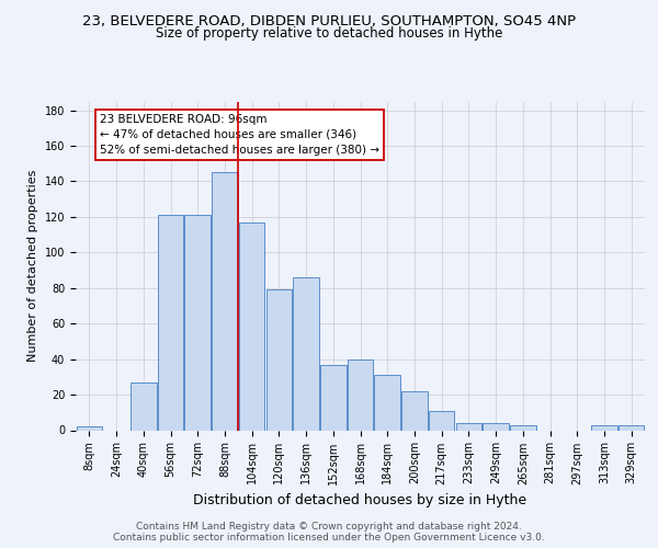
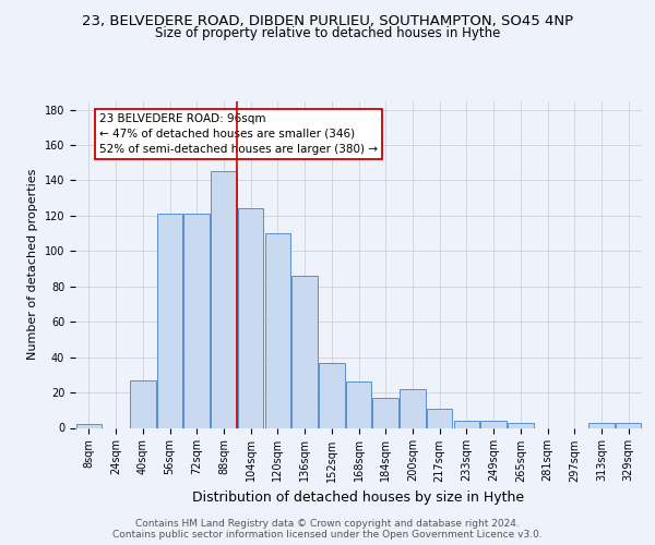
104sqm: 117 -> 124
120sqm: 79 -> 110
168sqm: 40 -> 26
184sqm: 31 -> 17
